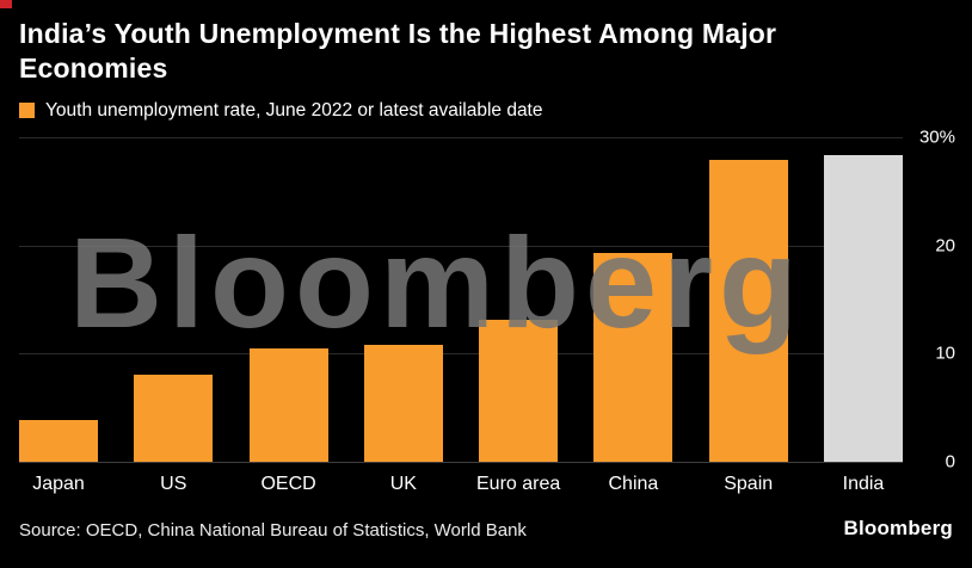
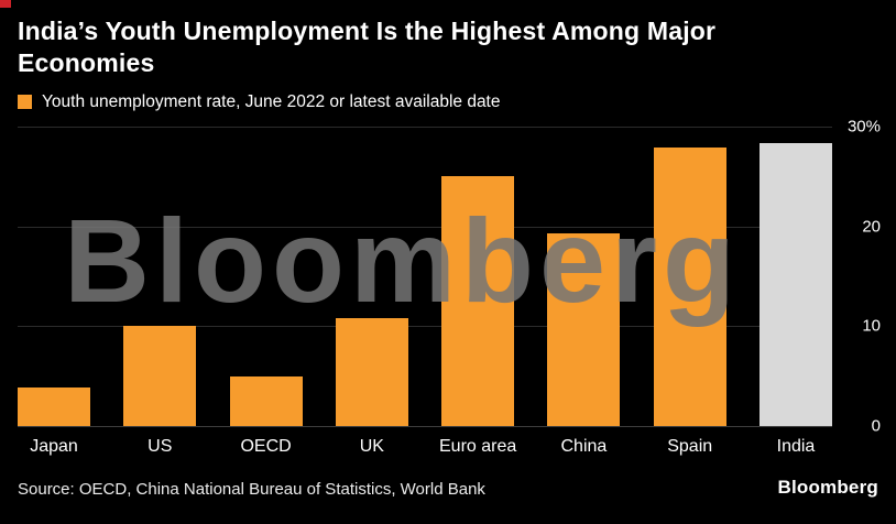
US: 8% -> 10%
OECD: 10% -> 5%
Euro area: 13% -> 25%
